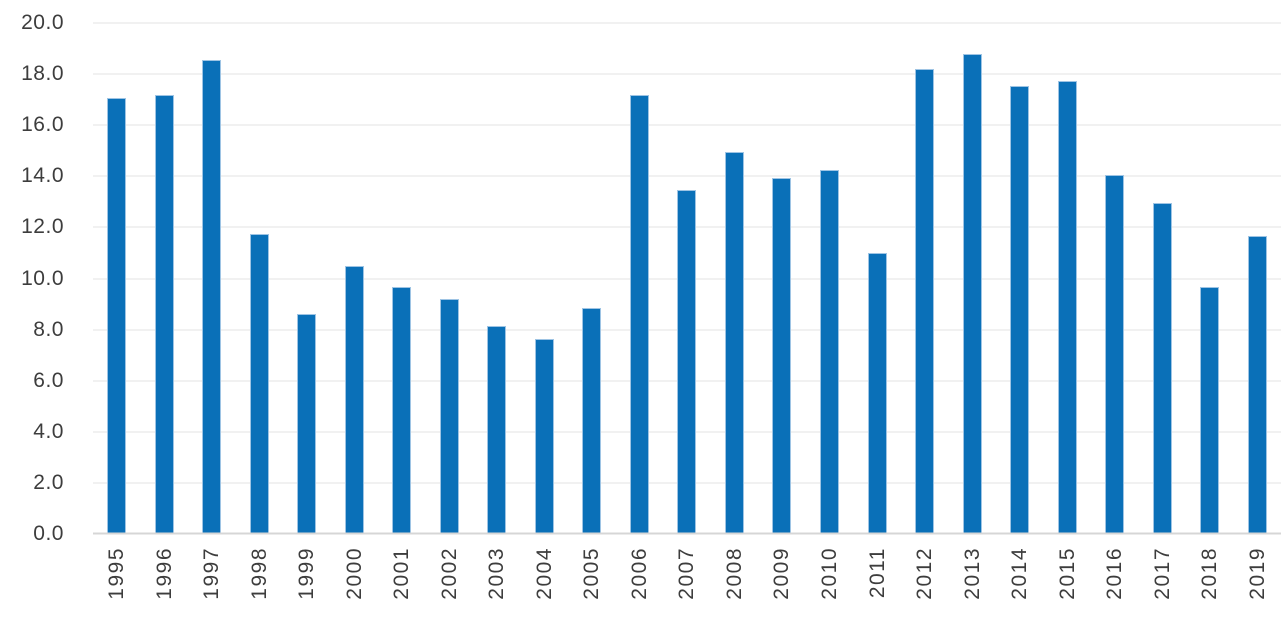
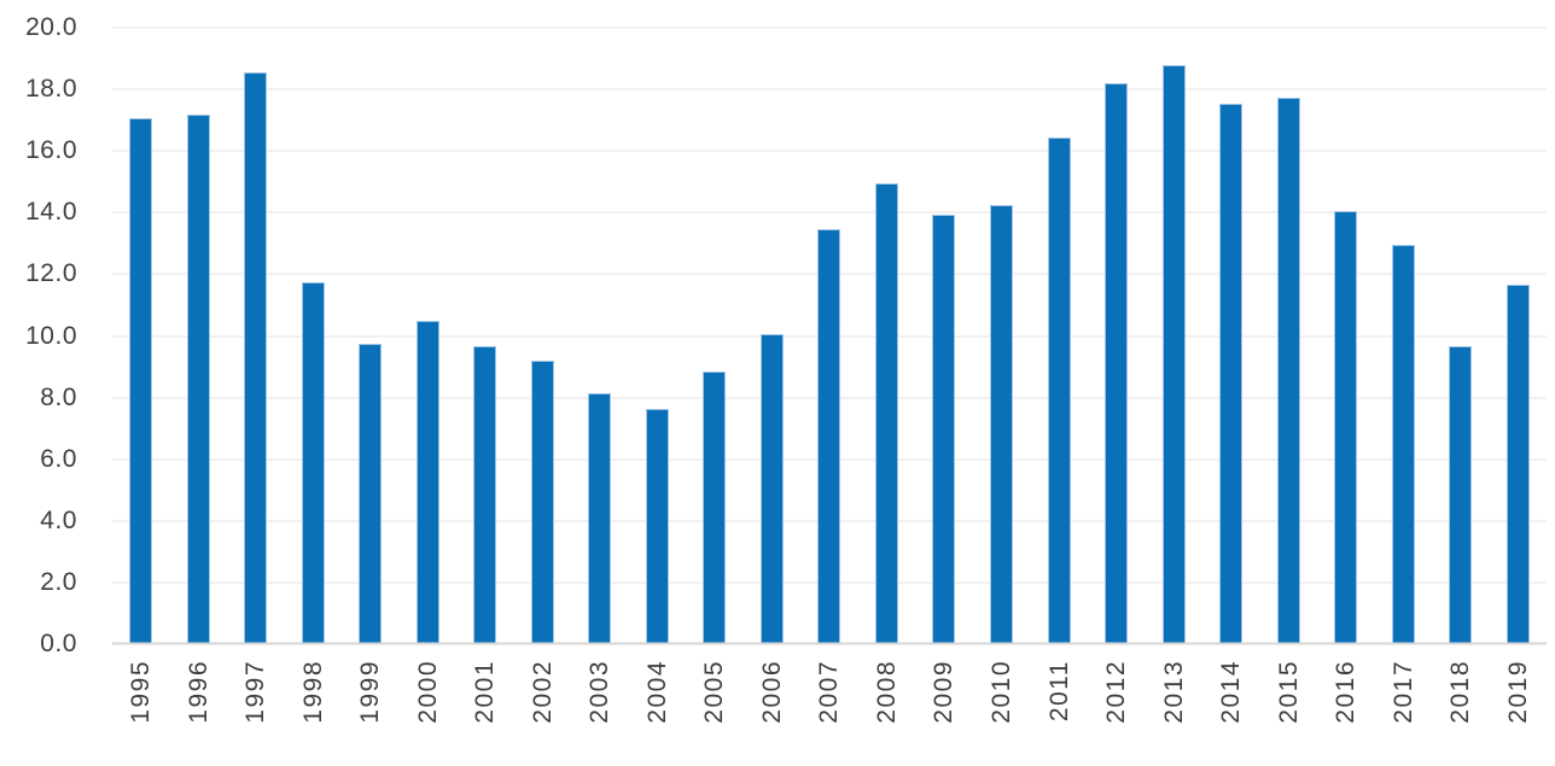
1999: 8.6 -> 9.8
2006: 17.2 -> 10.1
2011: 11.0 -> 16.4
